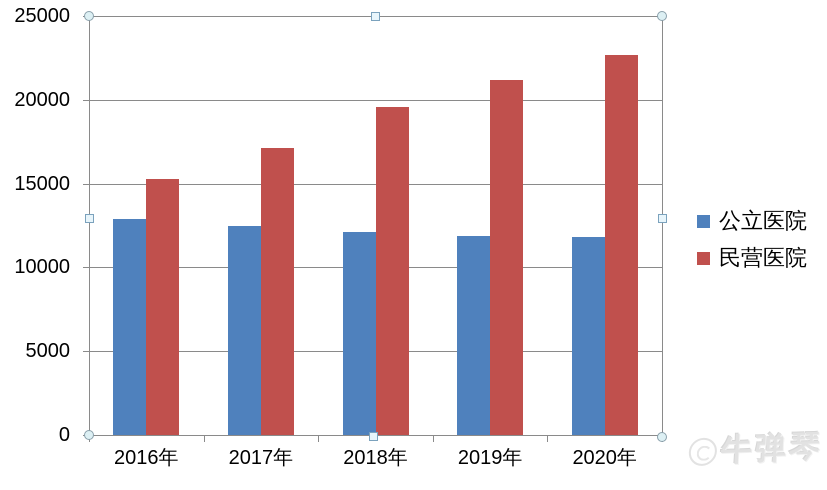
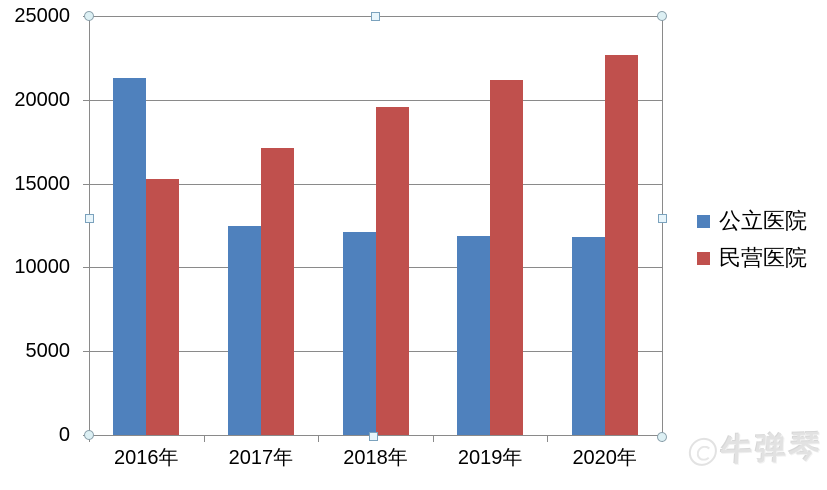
公立医院/2016年: 12900 -> 21300
